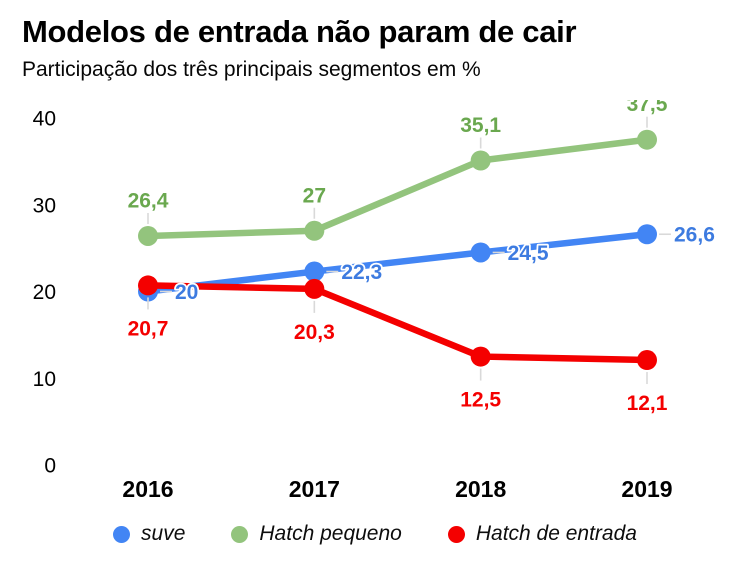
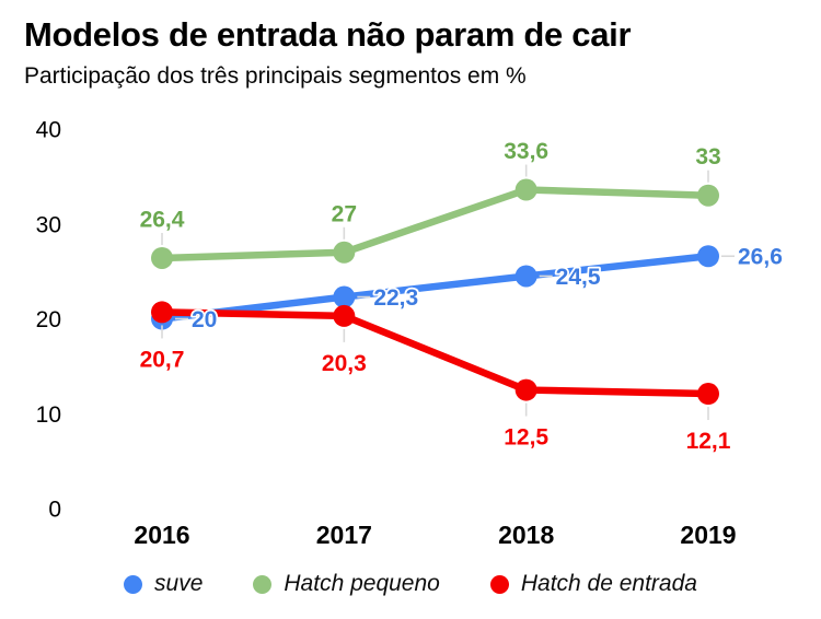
Hatch pequeno/2018: 35,1 -> 33,6
Hatch pequeno/2019: 37,5 -> 33
